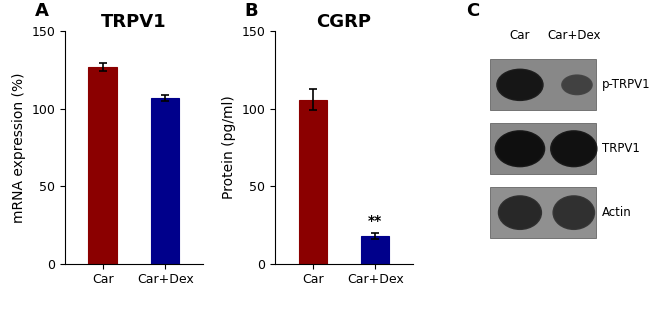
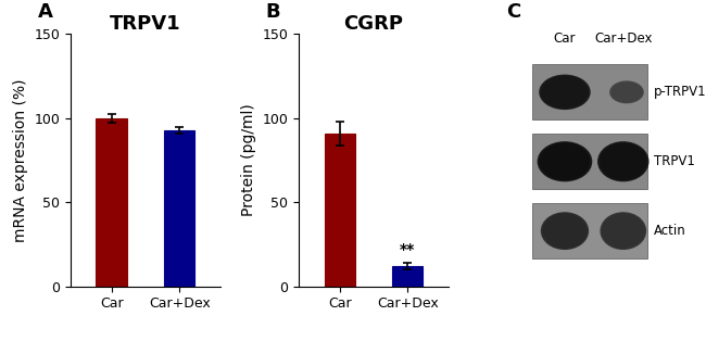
TRPV1/Car: 127 -> 100
TRPV1/Car+Dex: 107 -> 93
CGRP/Car: 106 -> 91
CGRP/Car+Dex: 18 -> 12
